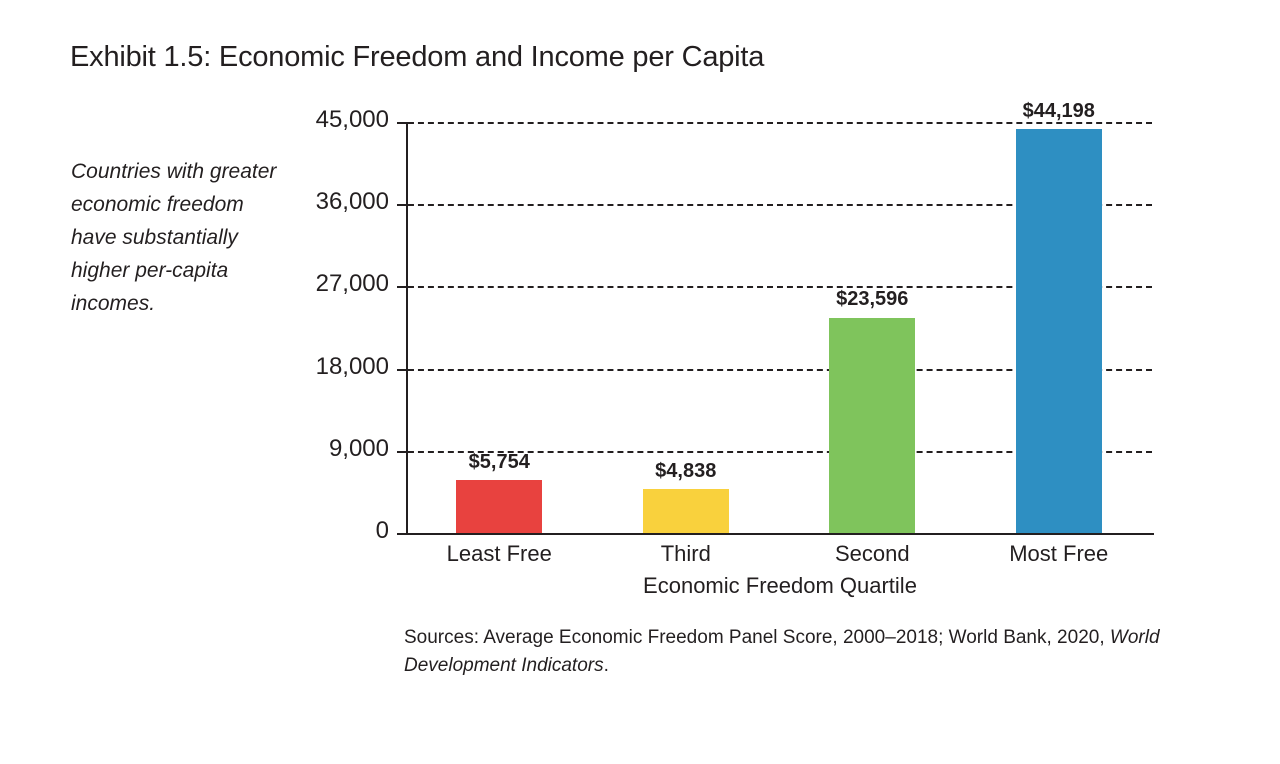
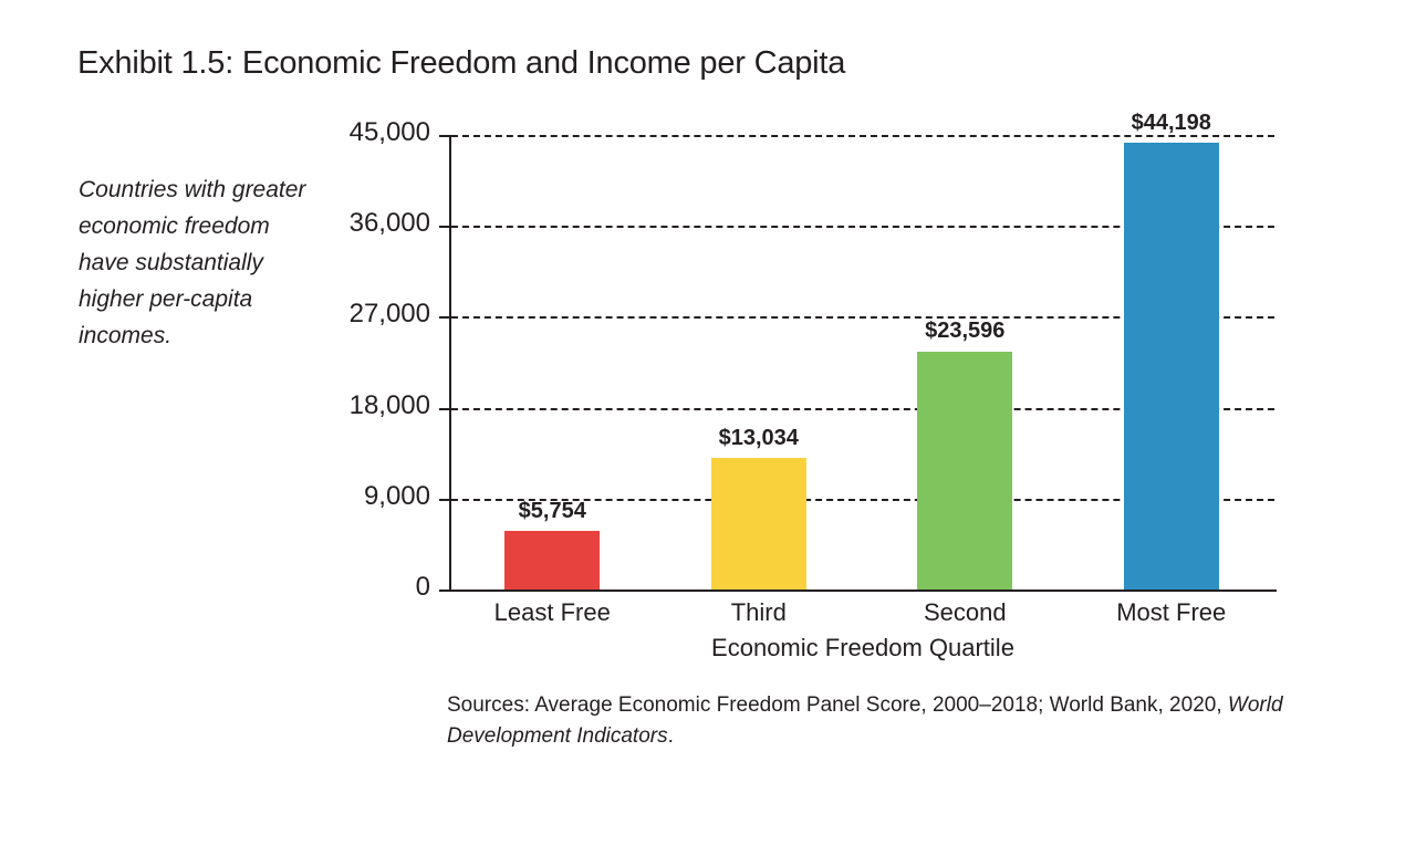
Third: $4,838 -> $13,034
